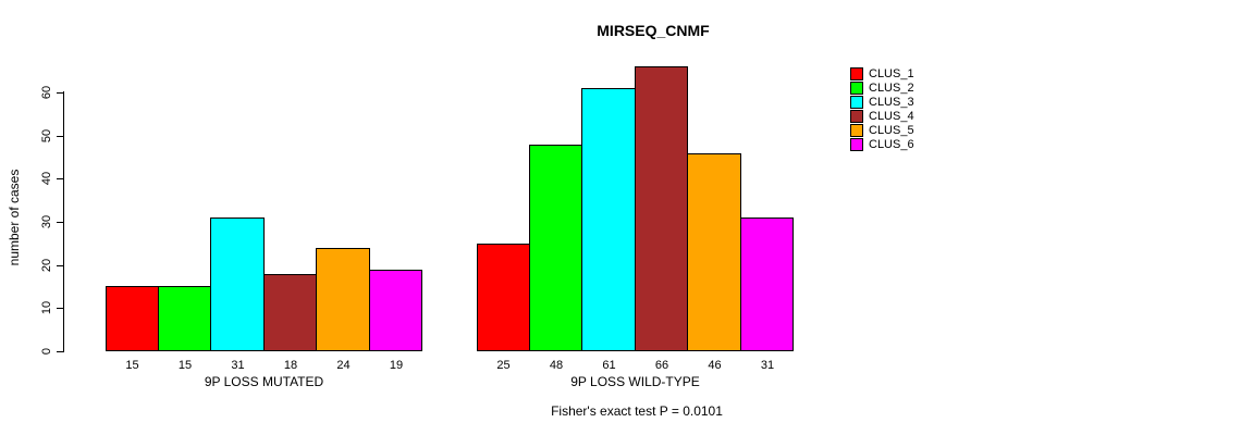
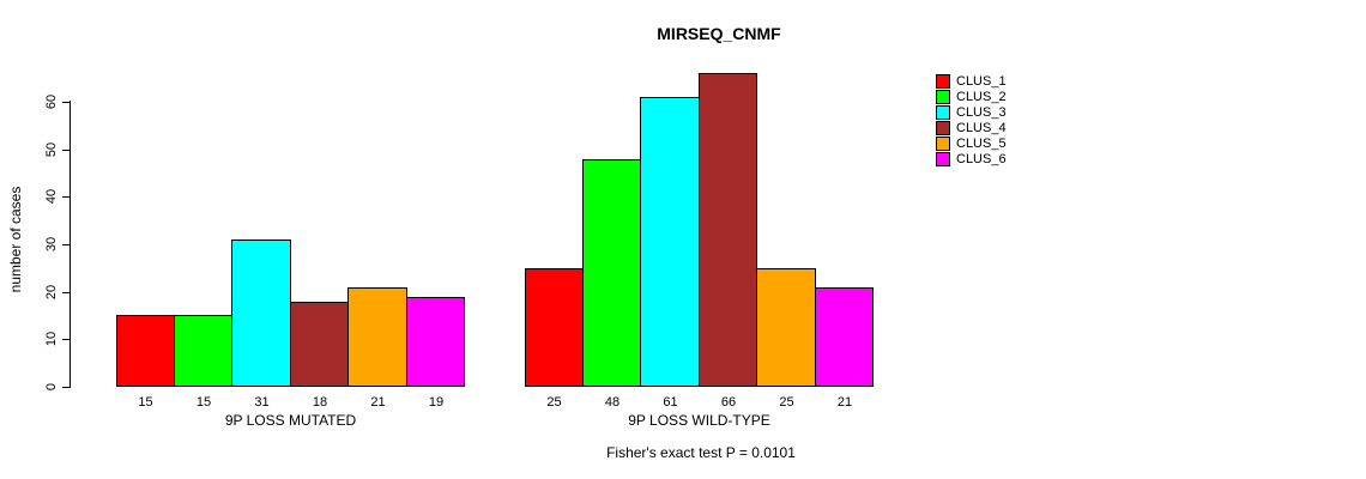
CLUS_5/9P LOSS MUTATED: 24 -> 21
CLUS_5/9P LOSS WILD-TYPE: 46 -> 25
CLUS_6/9P LOSS WILD-TYPE: 31 -> 21
